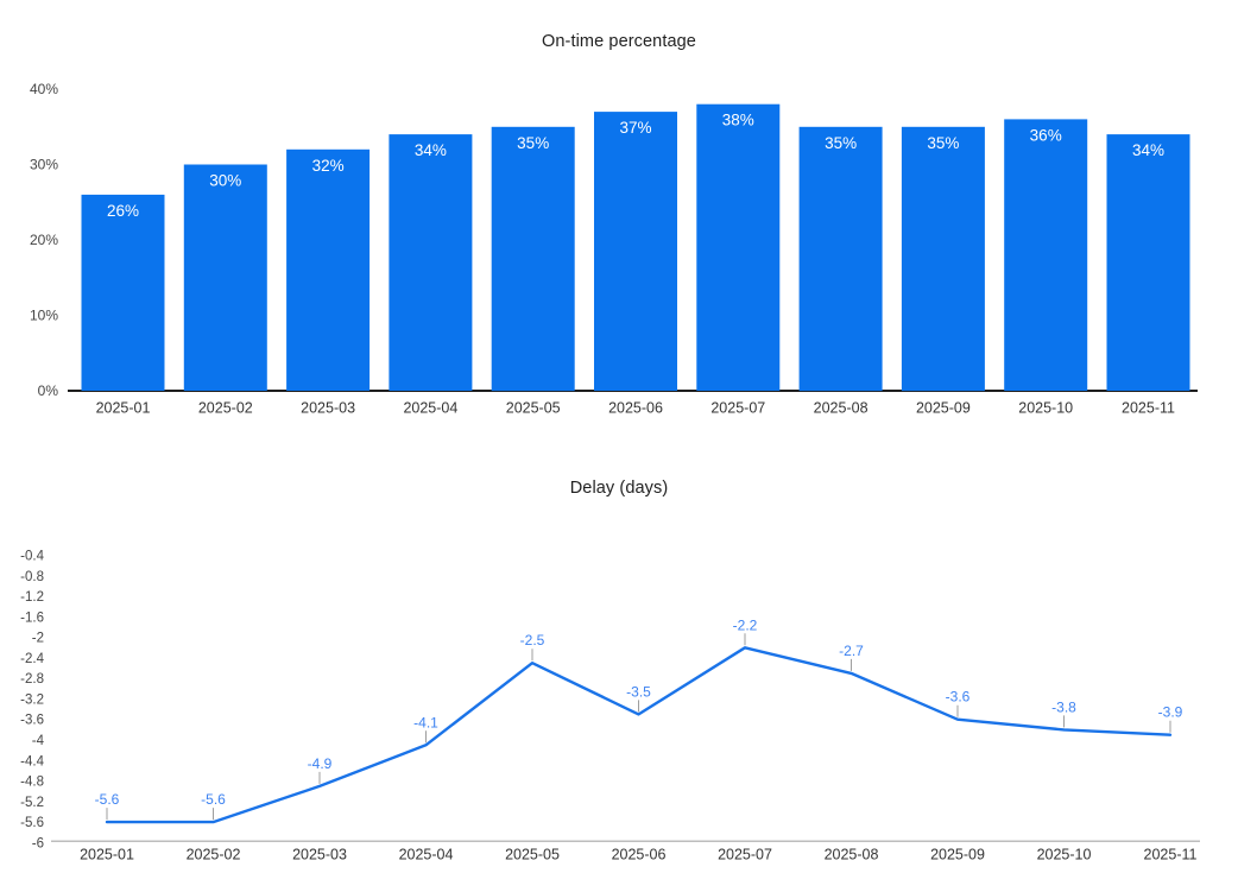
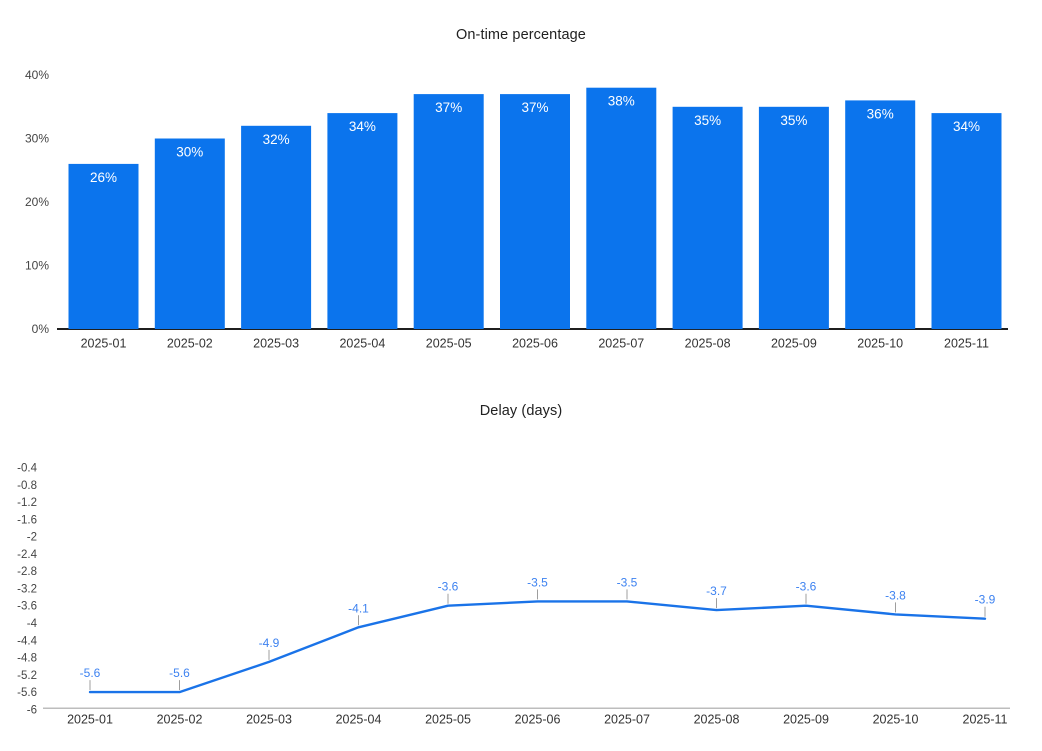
On-time percentage/2025-05: 35% -> 37%
Delay (days)/2025-05: -2.5 -> -3.6
Delay (days)/2025-07: -2.2 -> -3.5
Delay (days)/2025-08: -2.7 -> -3.7
